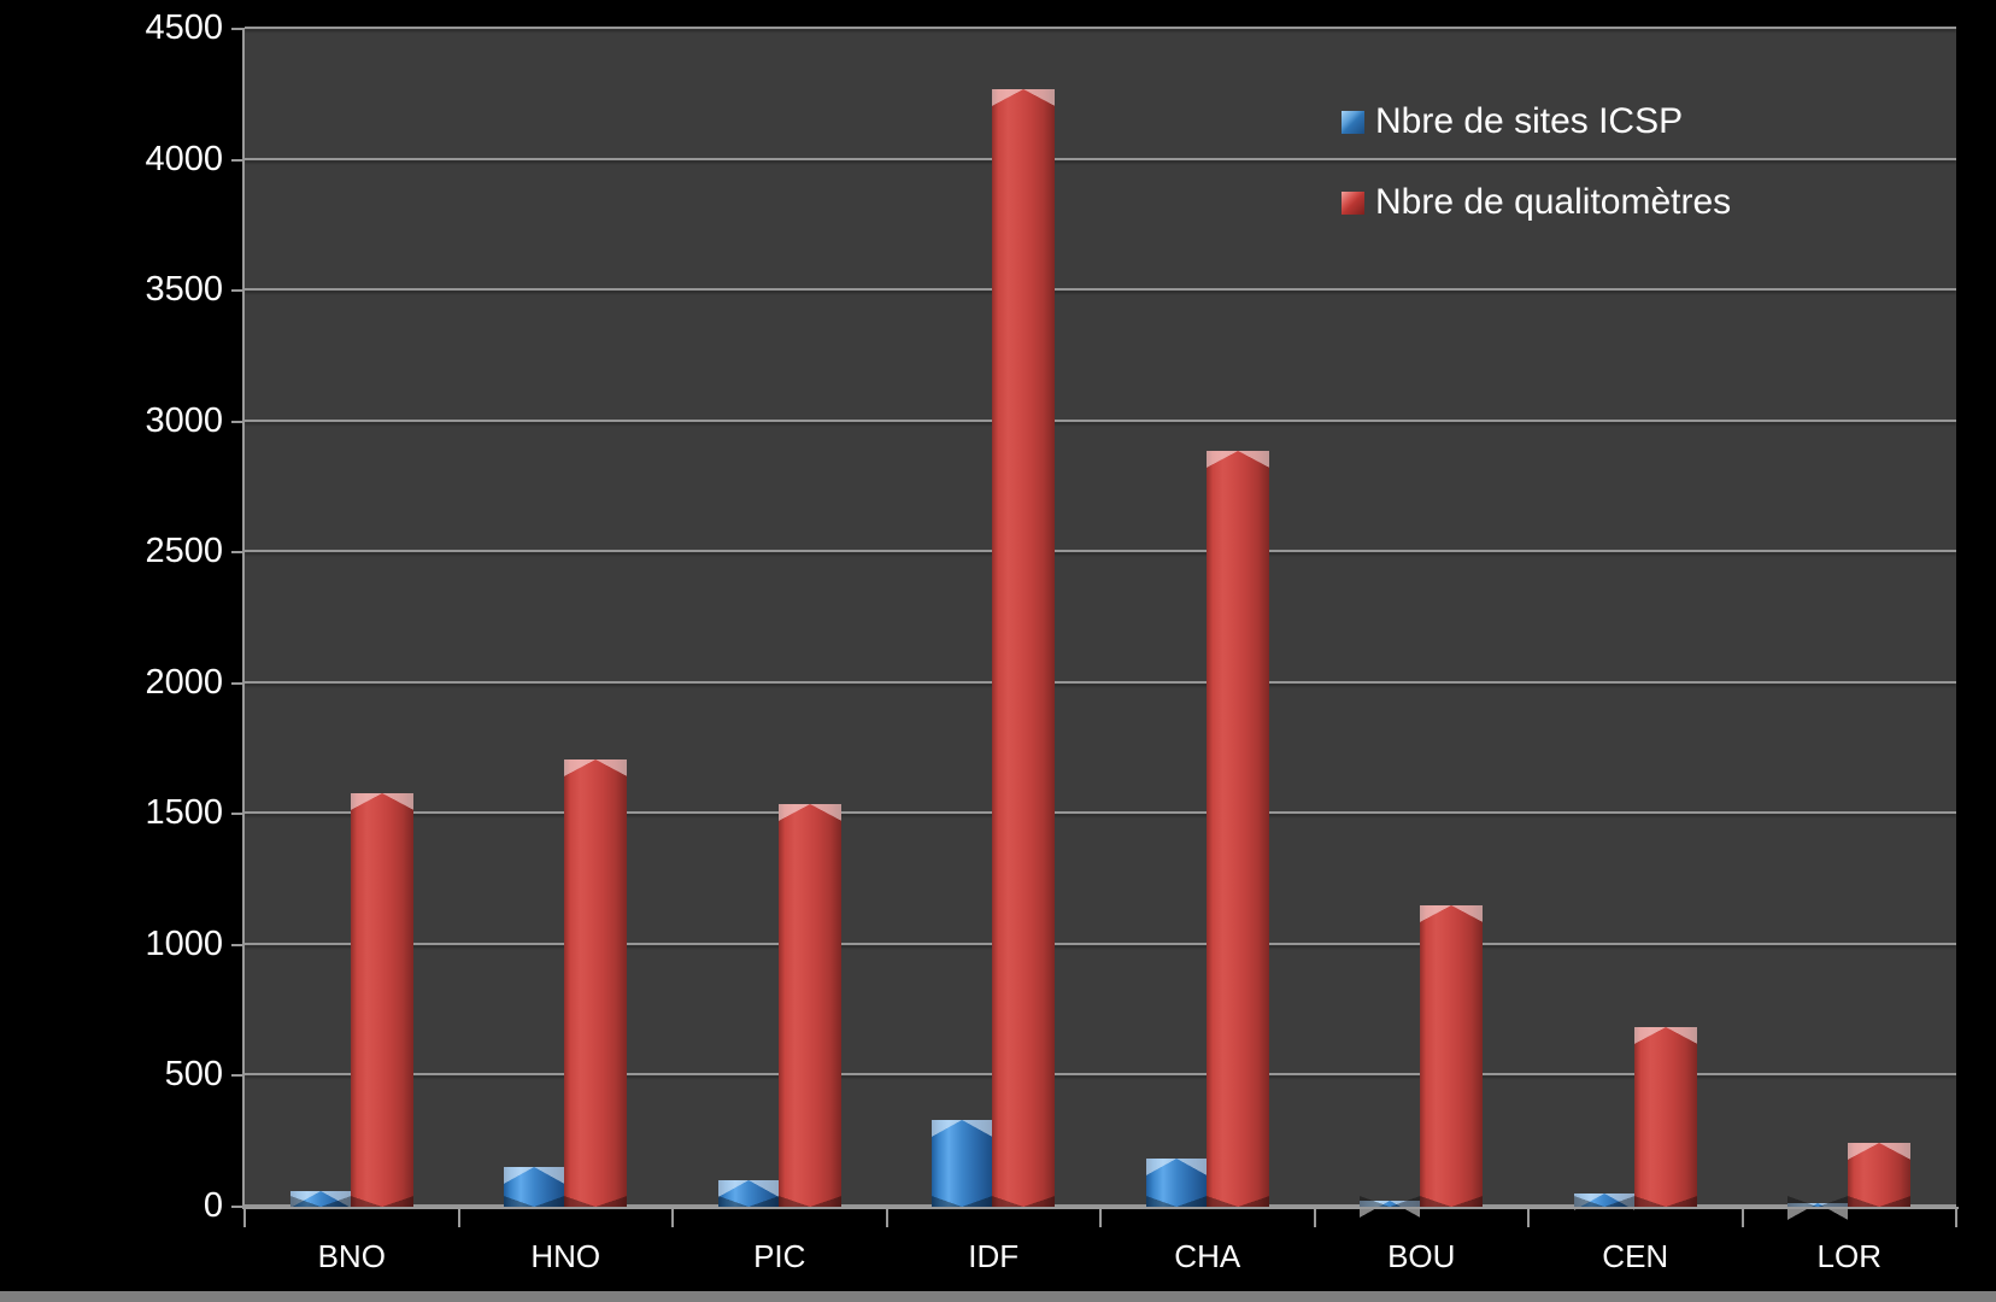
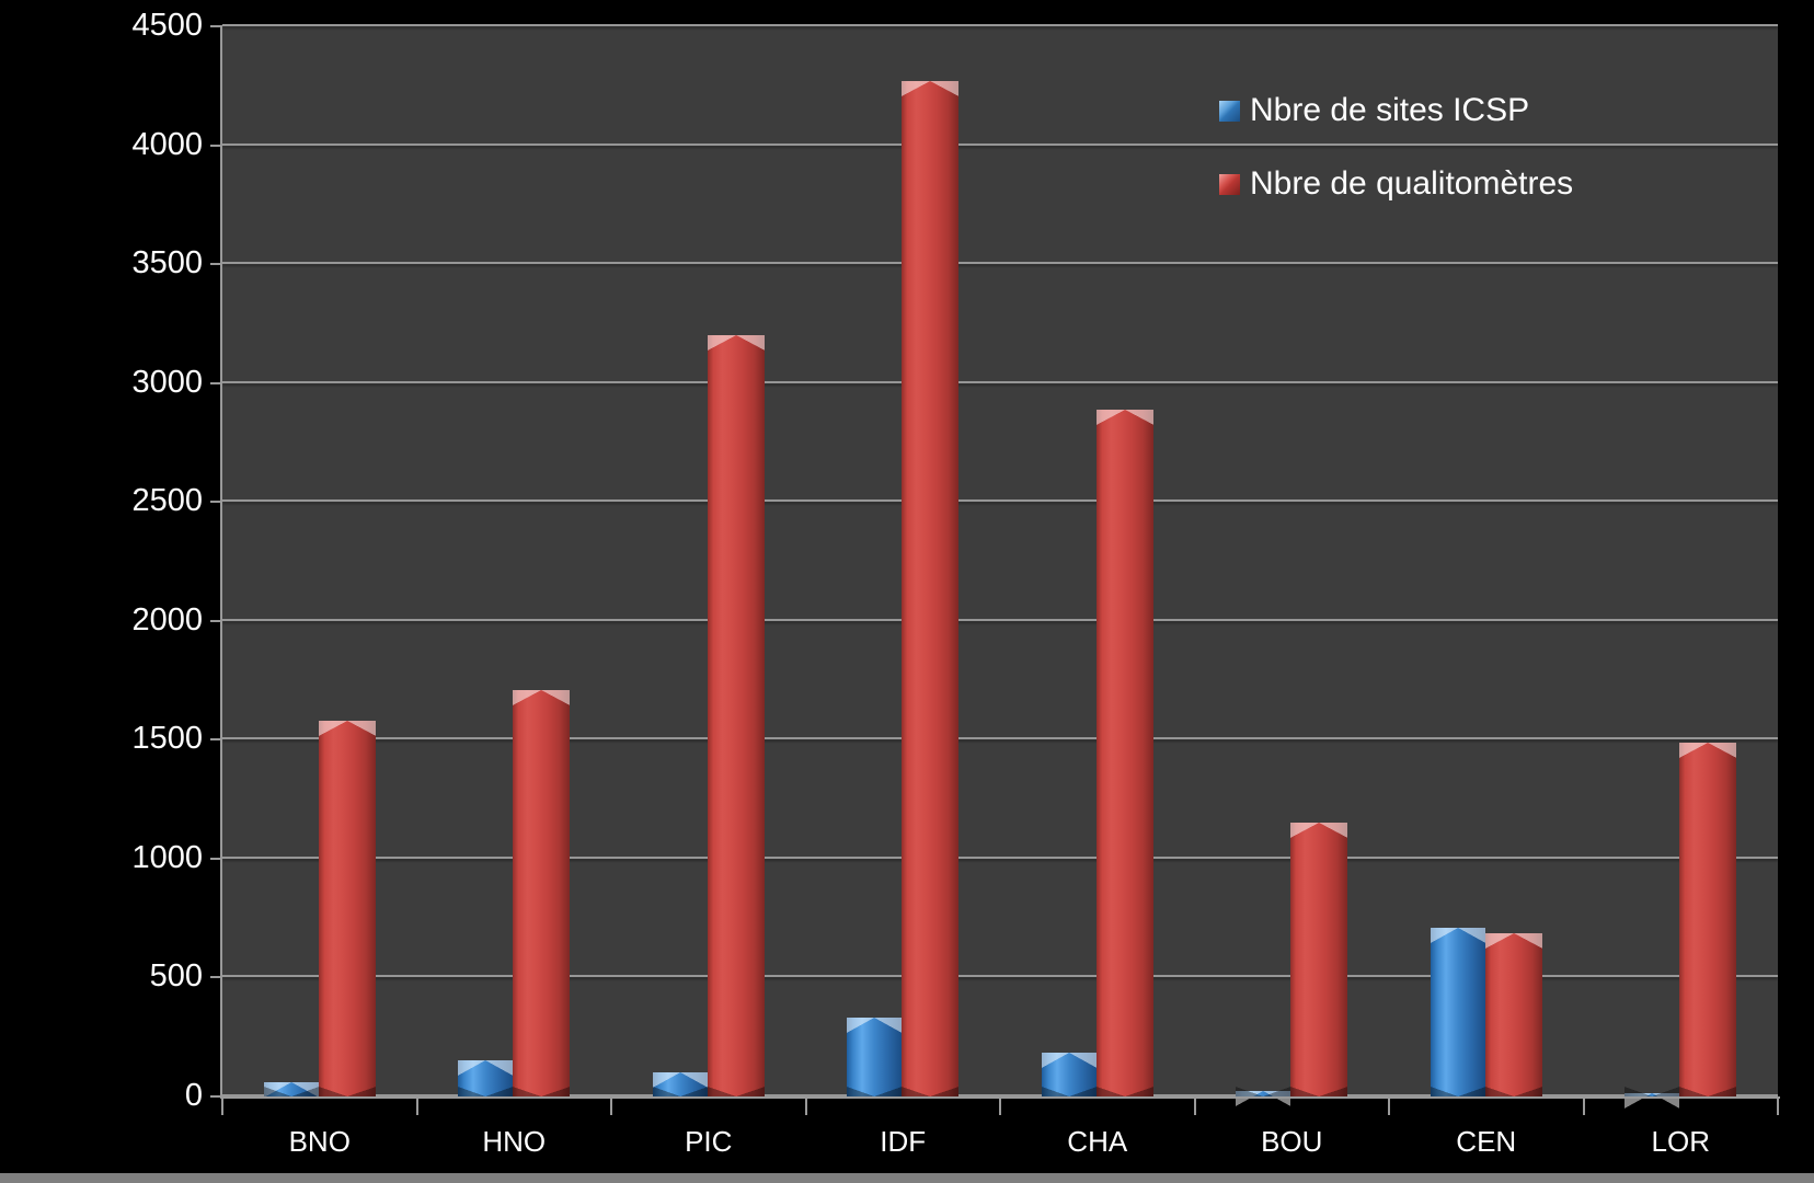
Nbre de qualitomètres/PIC: 1540 -> 3200
Nbre de sites ICSP/CEN: 50 -> 710
Nbre de qualitomètres/LOR: 240 -> 1490
